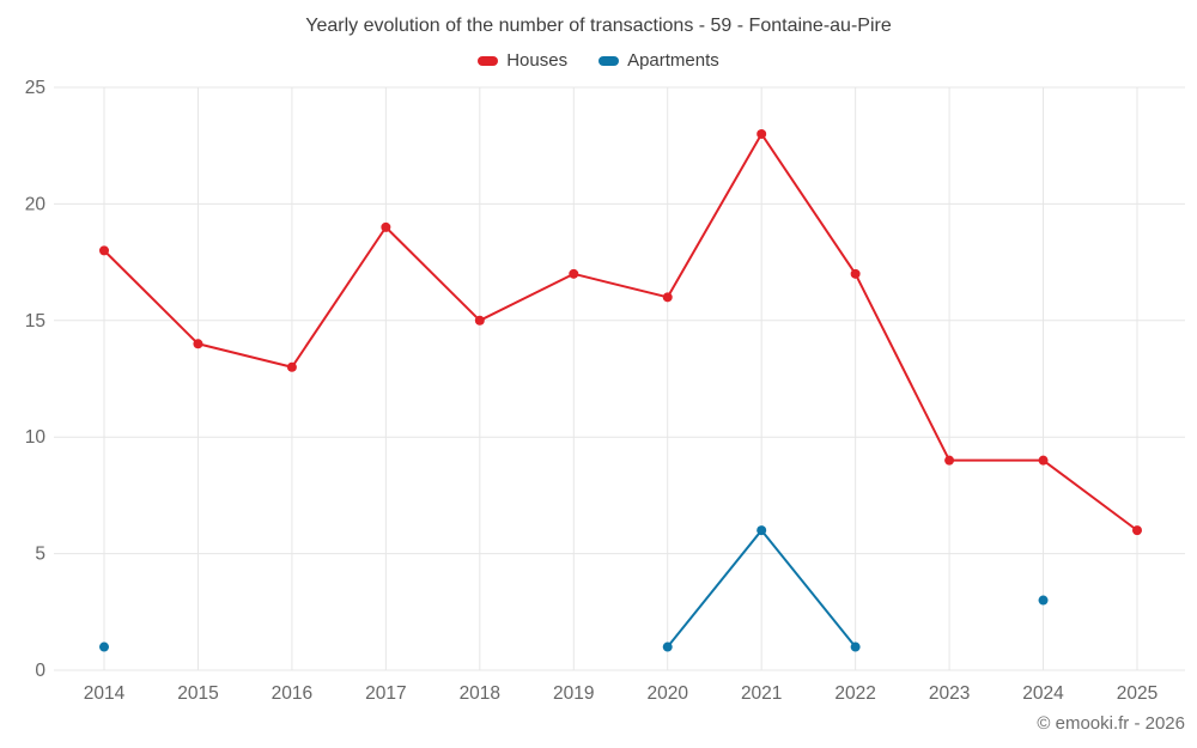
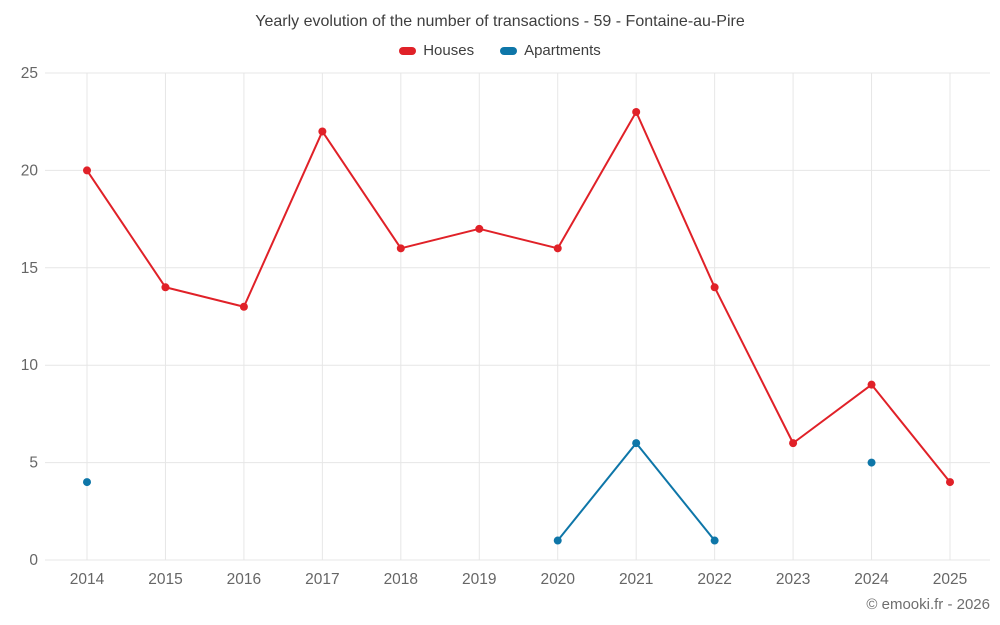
Houses/2014: 18 -> 20
Apartments/2014: 1 -> 4
Houses/2017: 19 -> 22
Houses/2018: 15 -> 16
Houses/2022: 17 -> 14
Houses/2023: 9 -> 6
Apartments/2024: 3 -> 5
Houses/2025: 6 -> 4
